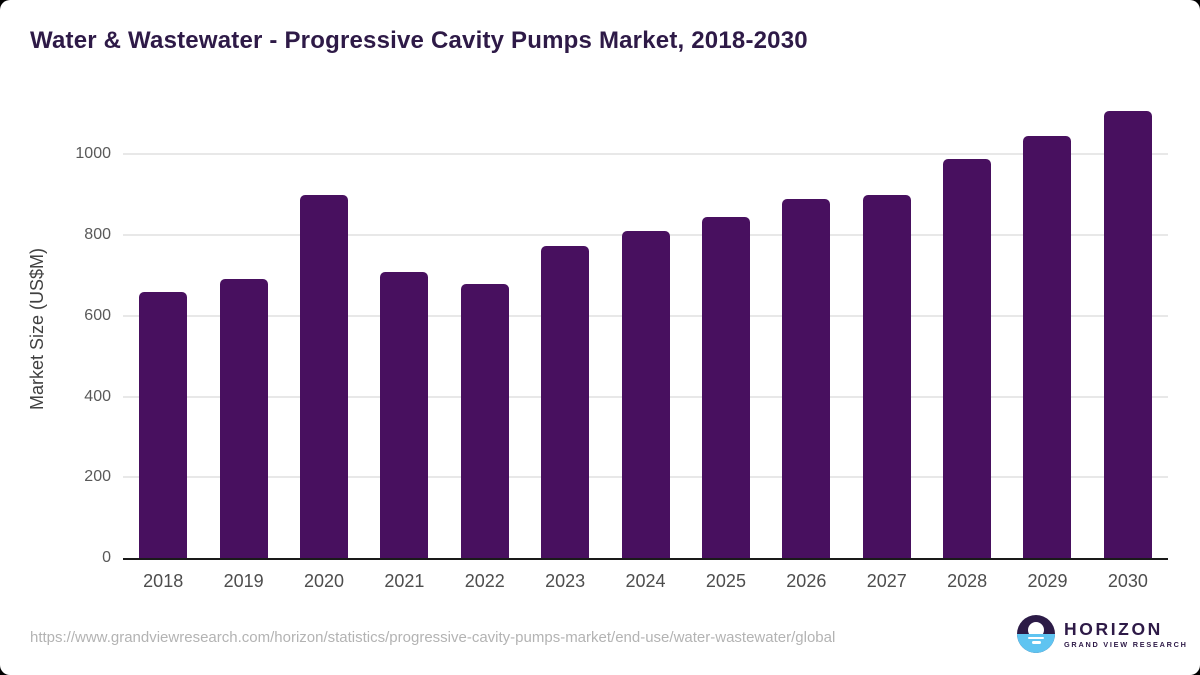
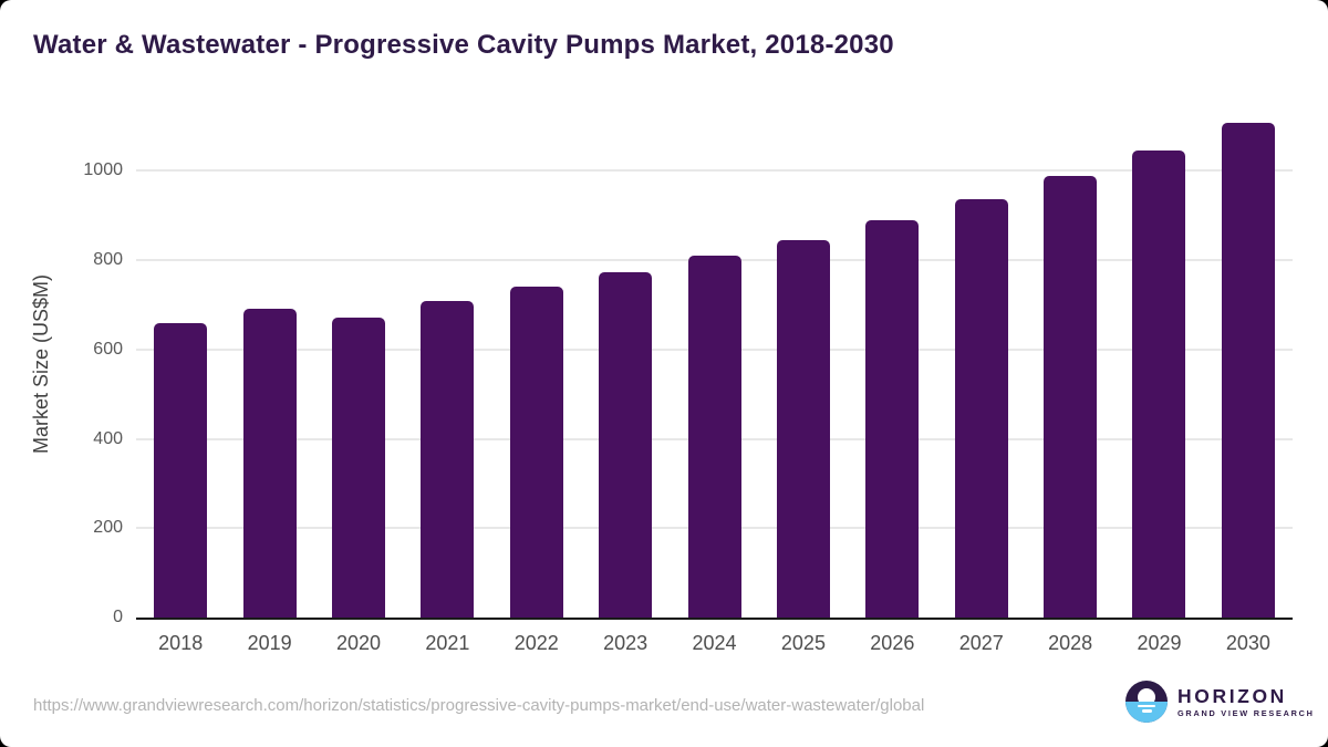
2020: 900 -> 670
2022: 680 -> 740
2027: 900 -> 940
